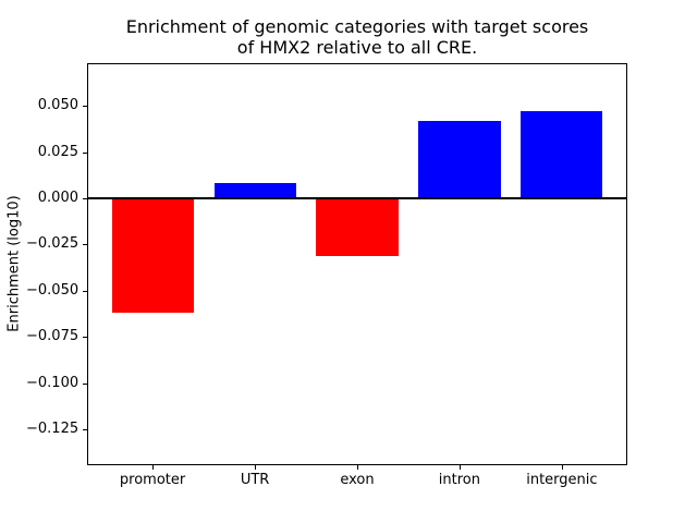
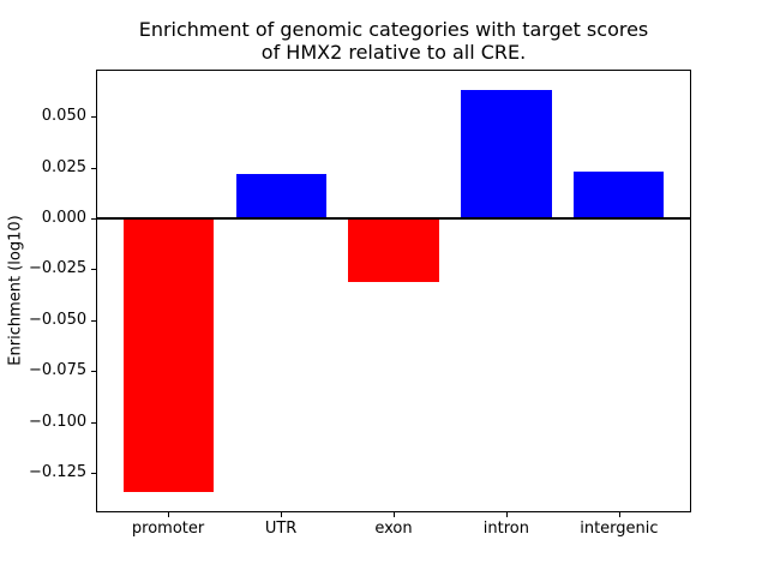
promoter: -0.062 -> -0.134
UTR: 0.008 -> 0.022
intron: 0.042 -> 0.063
intergenic: 0.047 -> 0.023
